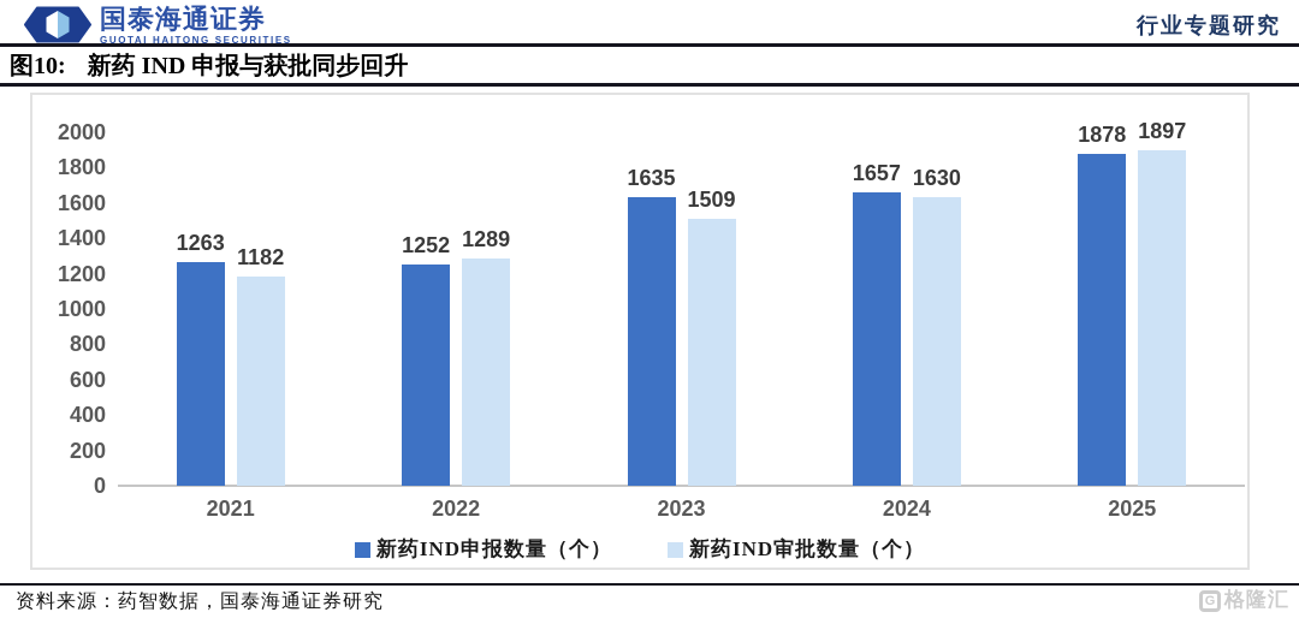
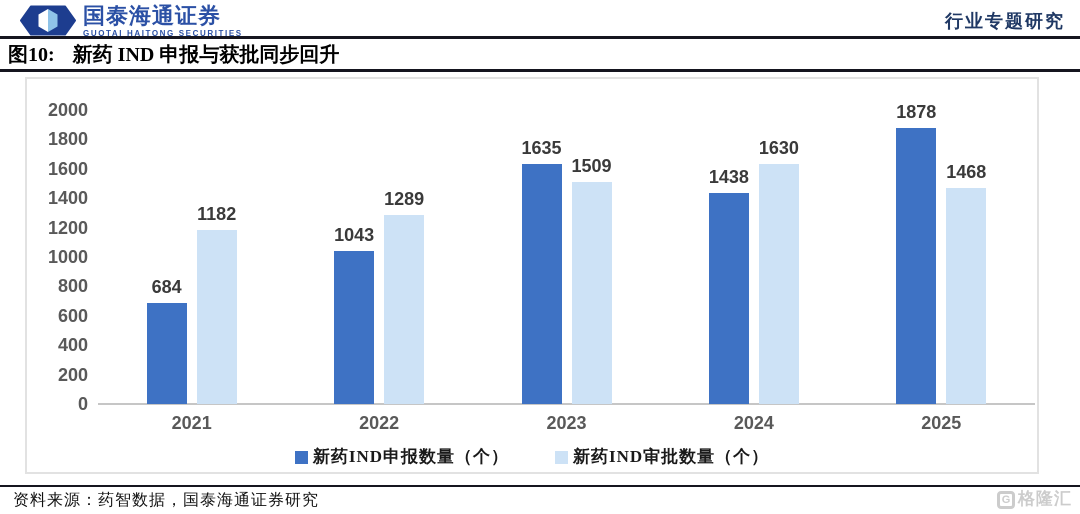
新药IND申报数量（个）/2021: 1263 -> 684
新药IND申报数量（个）/2022: 1252 -> 1043
新药IND申报数量（个）/2024: 1657 -> 1438
新药IND审批数量（个）/2025: 1897 -> 1468
